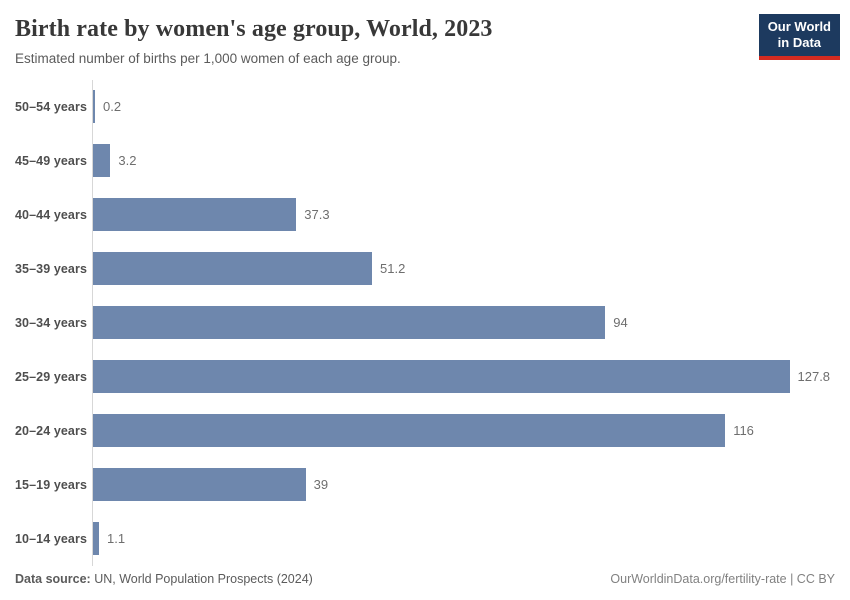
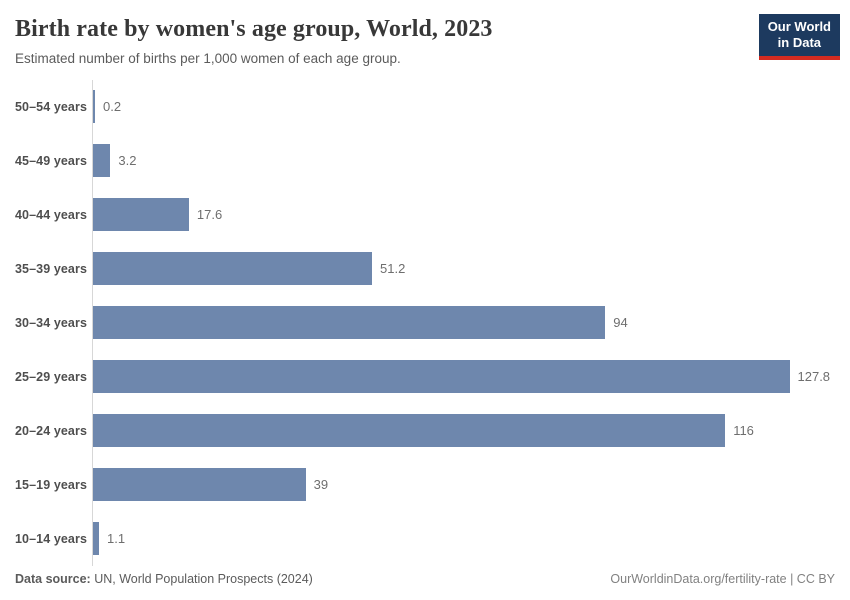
40–44 years: 37.3 -> 17.6
